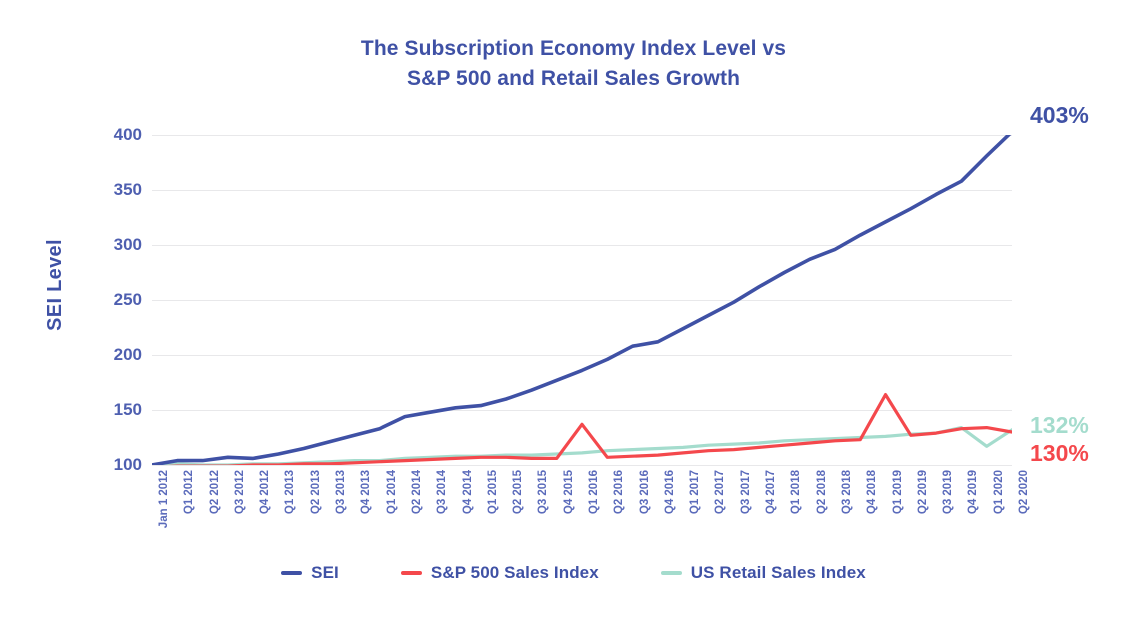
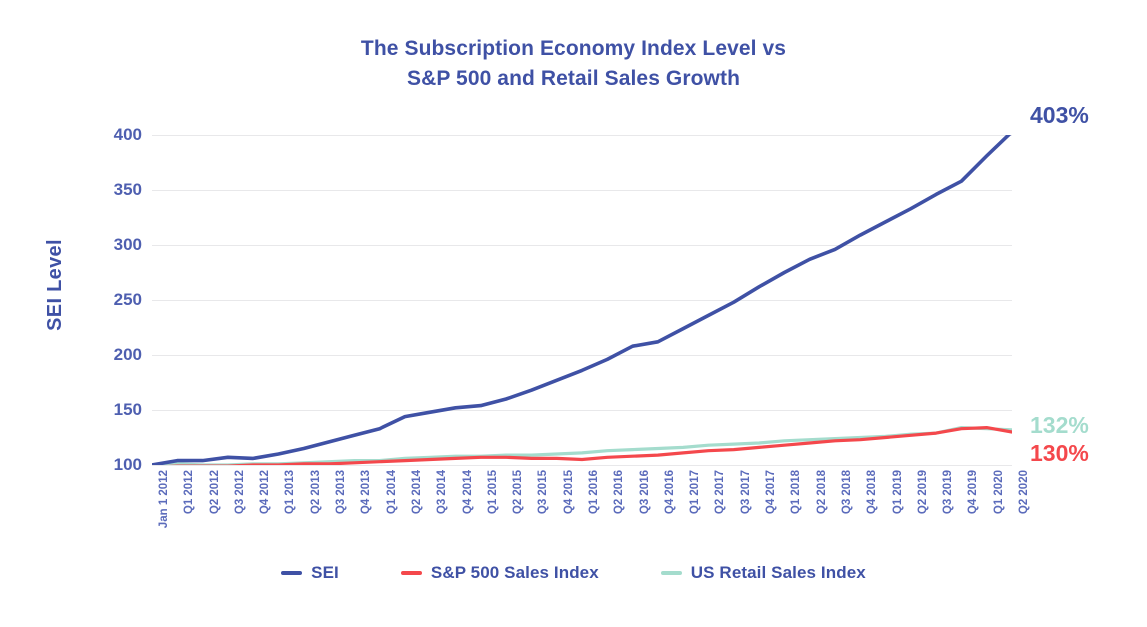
S&P 500 Sales Index/Q1 2016: 137 -> 105
S&P 500 Sales Index/Q1 2019: 164 -> 125
US Retail Sales Index/Q1 2020: 117 -> 133
